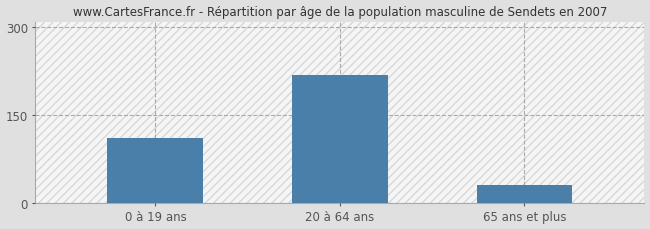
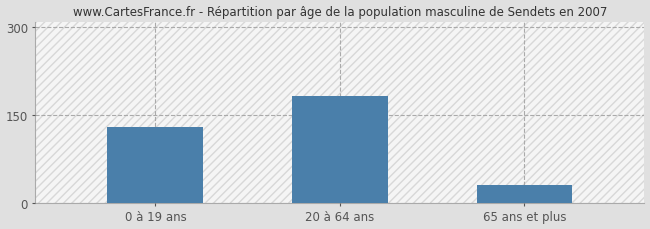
0 à 19 ans: 110 -> 130
20 à 64 ans: 218 -> 182
